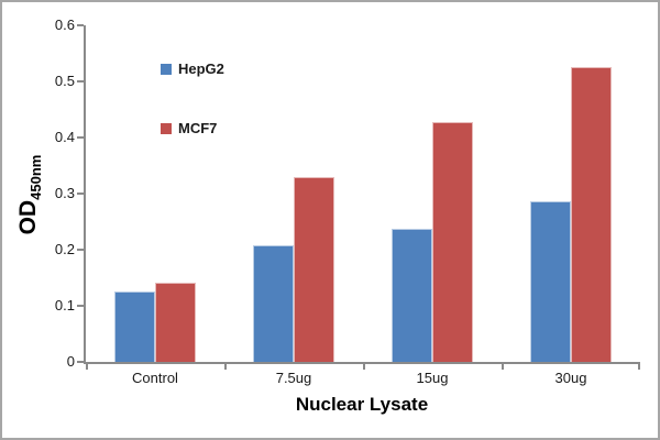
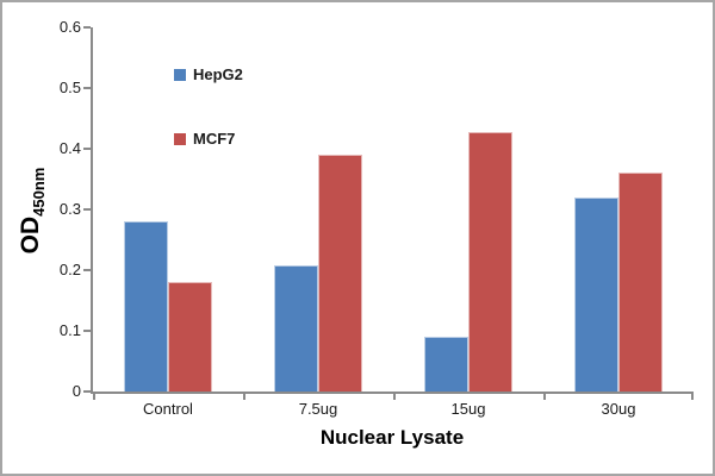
HepG2/Control: 0.12 -> 0.28
MCF7/Control: 0.14 -> 0.18
MCF7/7.5ug: 0.33 -> 0.39
HepG2/15ug: 0.24 -> 0.09
HepG2/30ug: 0.29 -> 0.32
MCF7/30ug: 0.53 -> 0.36
